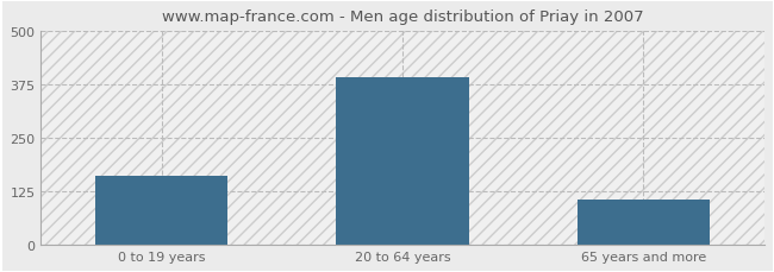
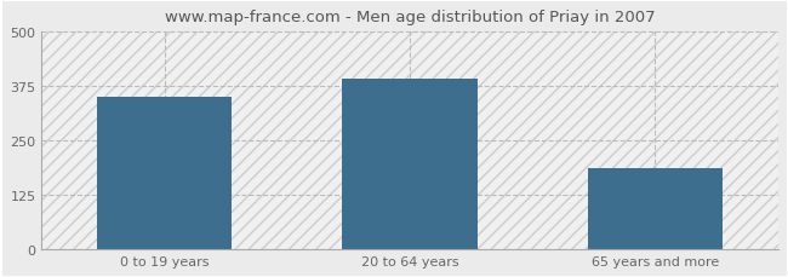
0 to 19 years: 160 -> 350
65 years and more: 105 -> 185
